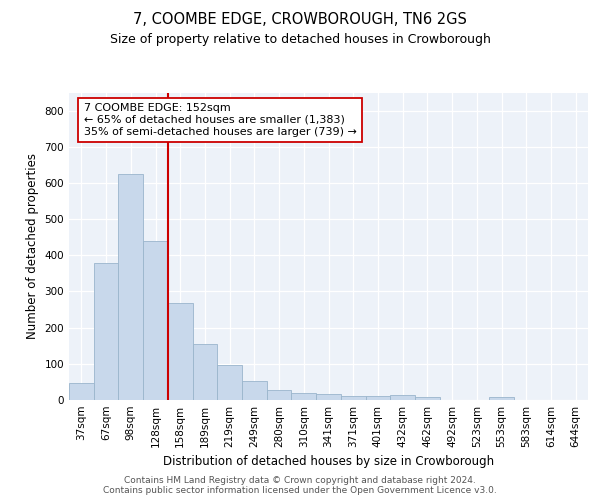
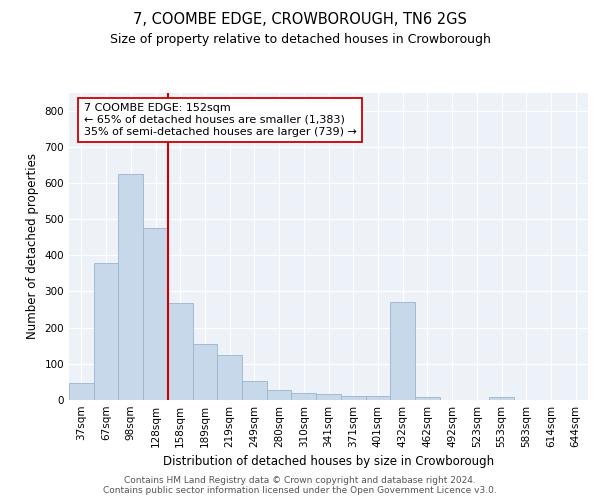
128sqm: 440 -> 475
219sqm: 97 -> 125
432sqm: 14 -> 270
